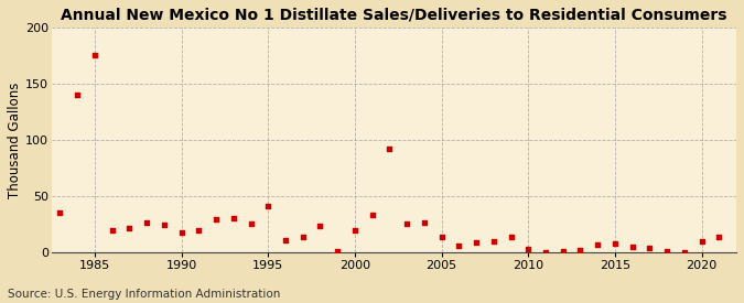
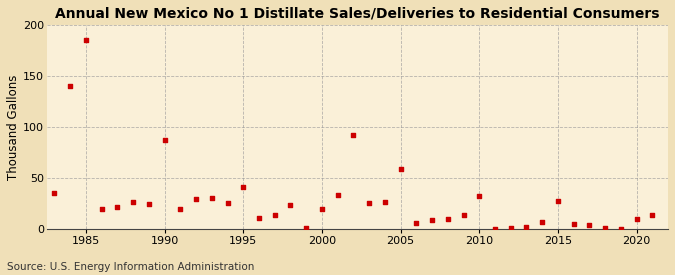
1985: 175 -> 185
1990: 18 -> 87
2005: 14 -> 59
2010: 3 -> 32
2015: 8 -> 28
